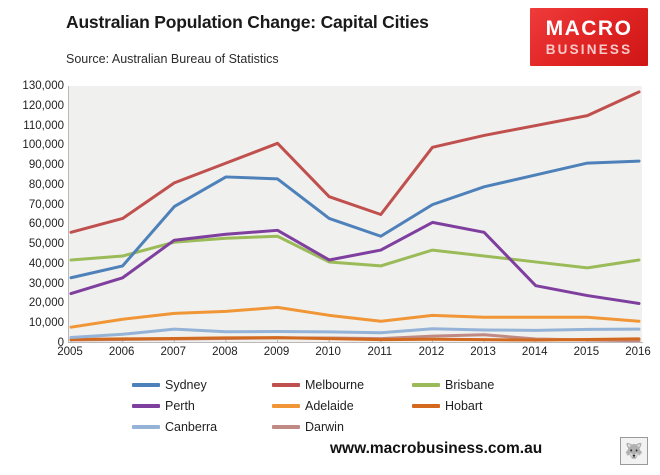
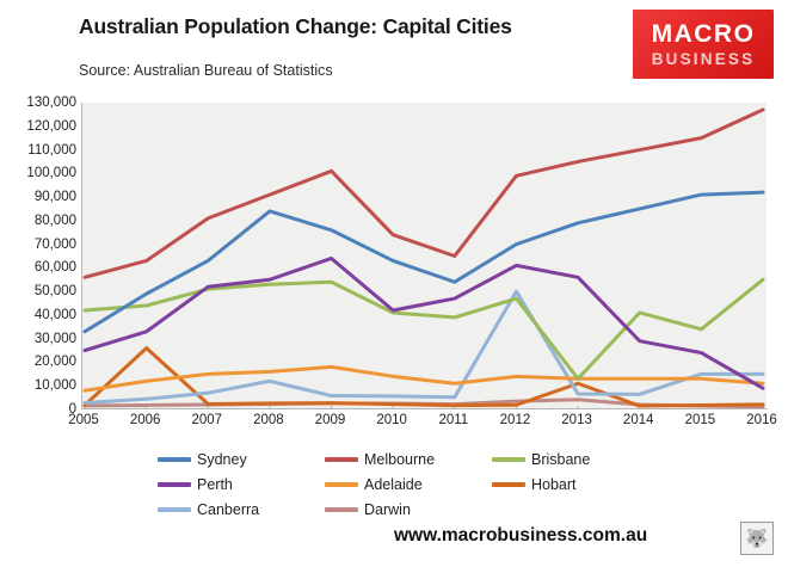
Sydney/2006: 39000 -> 49000
Hobart/2006: 2000 -> 26000
Sydney/2007: 69000 -> 63000
Canberra/2008: 6000 -> 12000
Sydney/2009: 83000 -> 76000
Perth/2009: 57000 -> 64000
Canberra/2012: 7000 -> 50000
Brisbane/2013: 44000 -> 13000
Hobart/2013: 2000 -> 11000
Brisbane/2015: 38000 -> 34000
Canberra/2015: 7000 -> 15000
Brisbane/2016: 42000 -> 55000
Perth/2016: 20000 -> 9000
Canberra/2016: 7000 -> 15000
